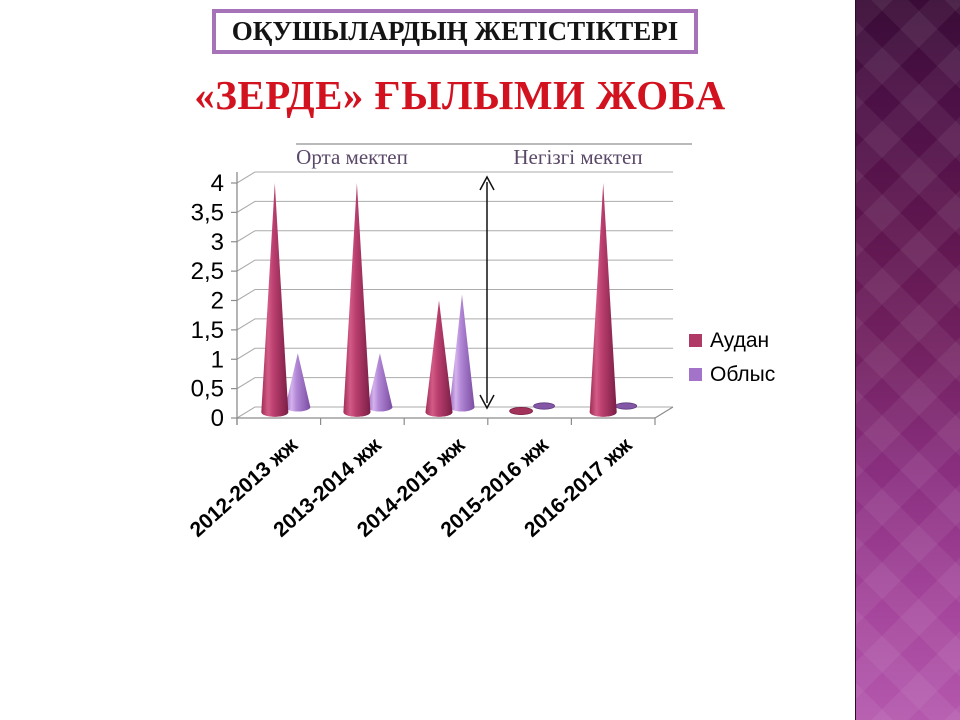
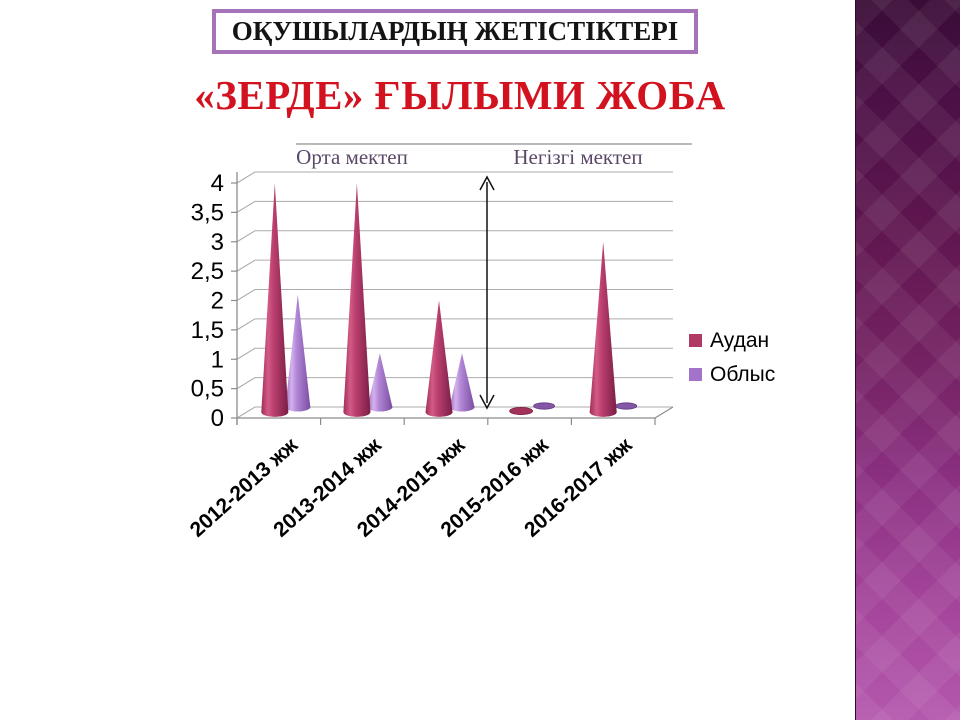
Облыс/2012-2013 жж: 1 -> 2
Облыс/2014-2015 жж: 2 -> 1
Аудан/2016-2017 жж: 4 -> 3
